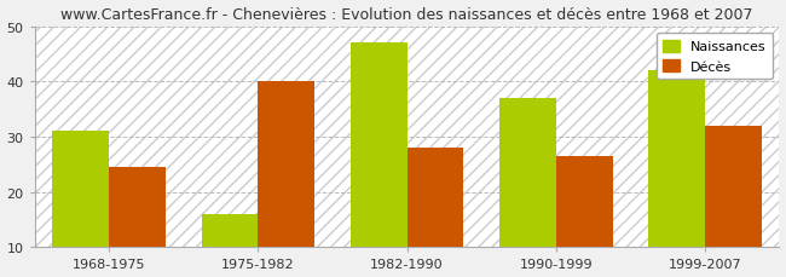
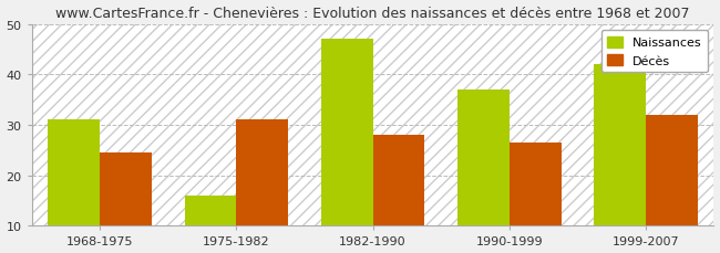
Décès/1975-1982: 40.0 -> 31.0
